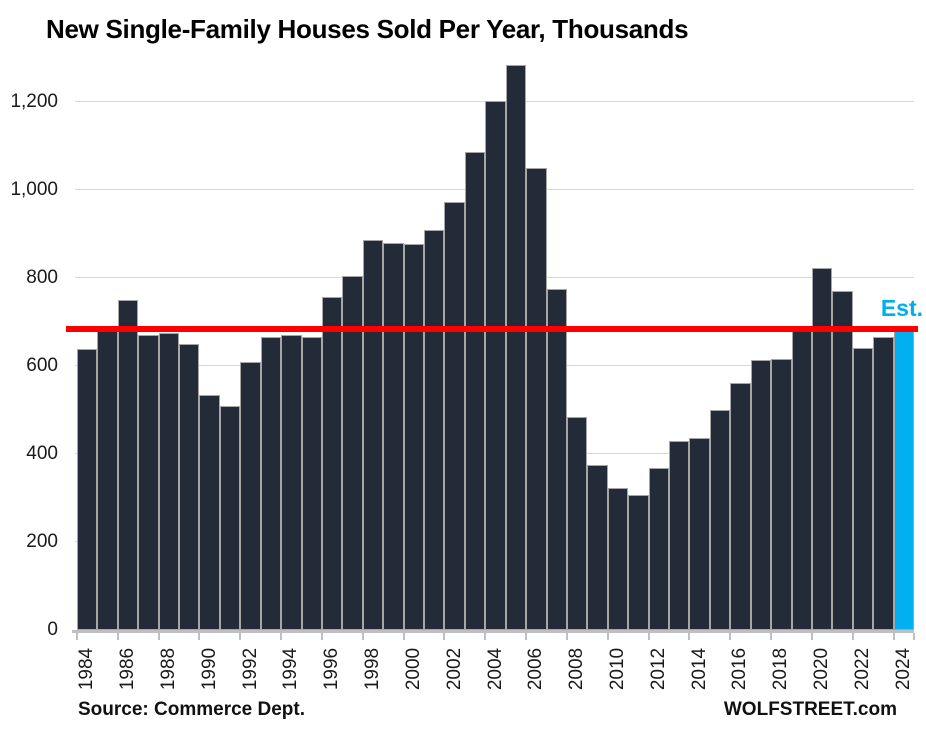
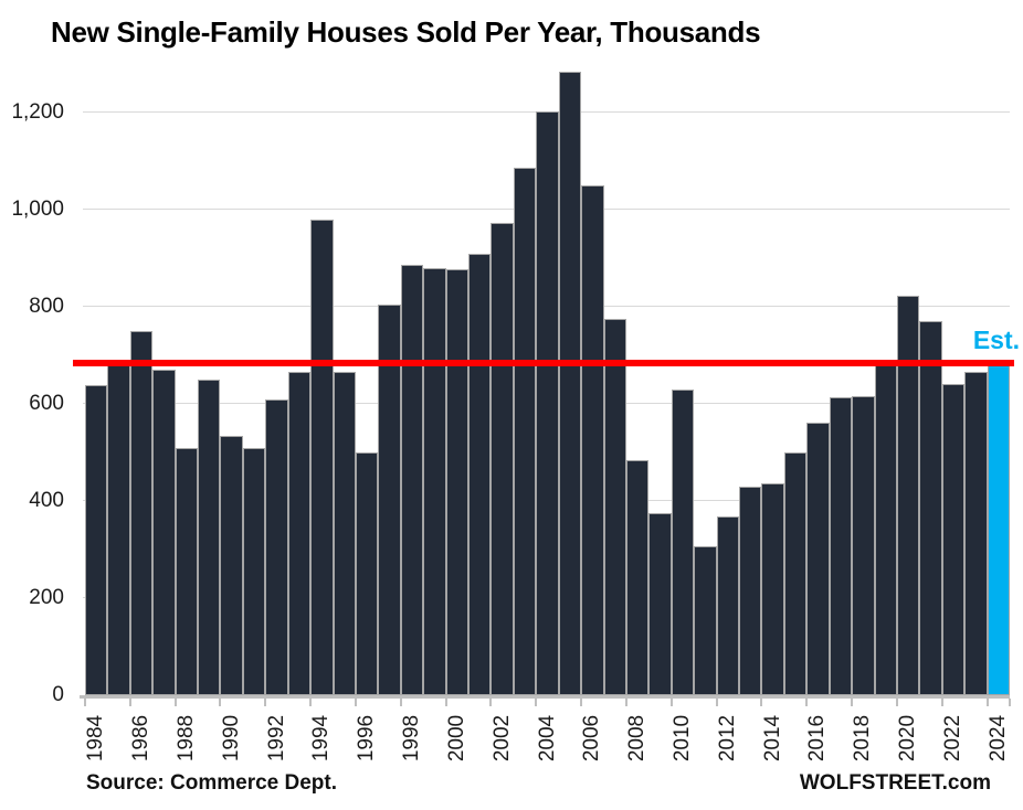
1988: 680 -> 510
1994: 670 -> 980
1996: 760 -> 500
2010: 320 -> 630
